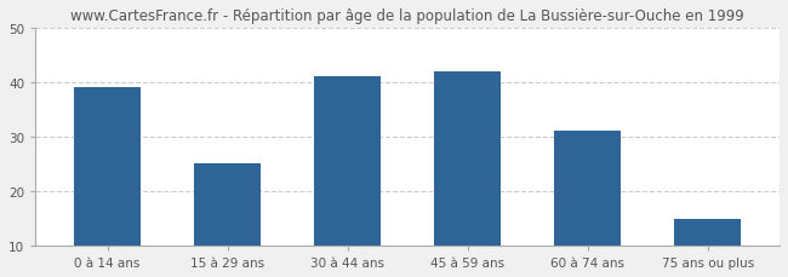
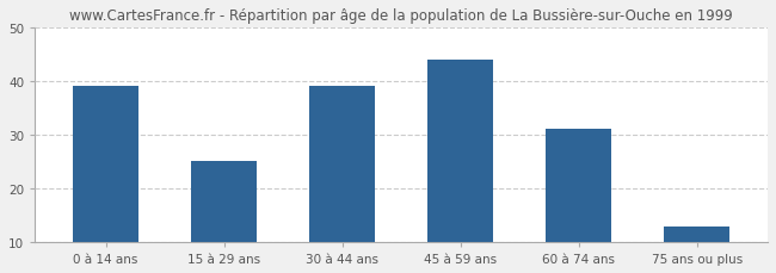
30 à 44 ans: 41 -> 39
45 à 59 ans: 42 -> 44
75 ans ou plus: 15 -> 13
